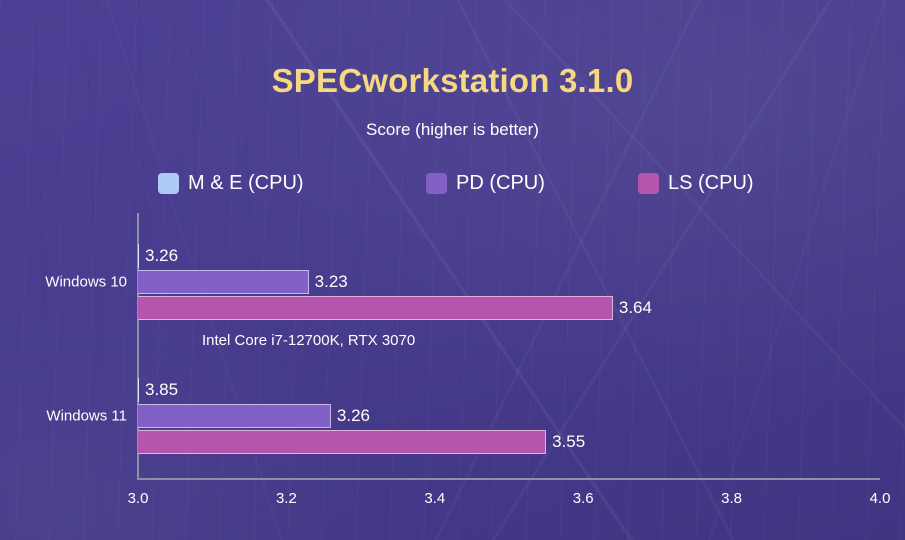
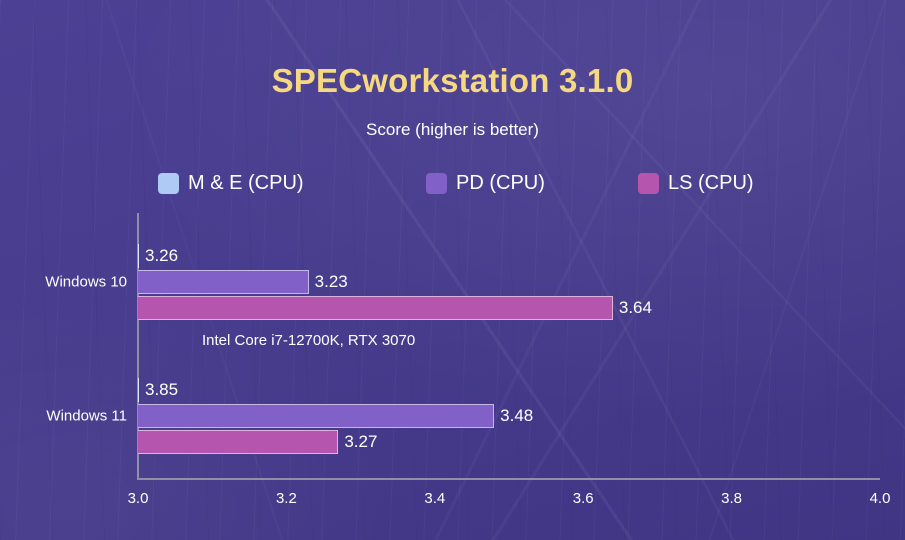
PD (CPU)/Windows 11: 3.26 -> 3.48
LS (CPU)/Windows 11: 3.55 -> 3.27
